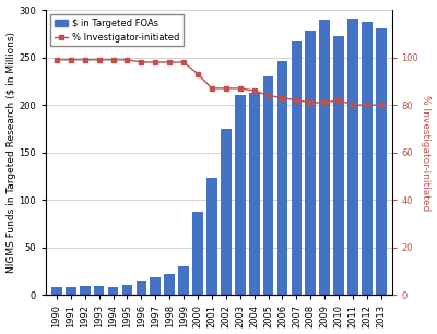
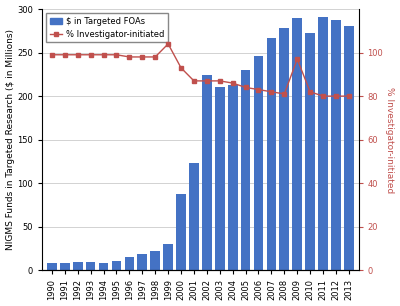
% Investigator-initiated/1999: 98 -> 104
$ in Targeted FOAs/2002: 175 -> 224
% Investigator-initiated/2009: 81 -> 97
